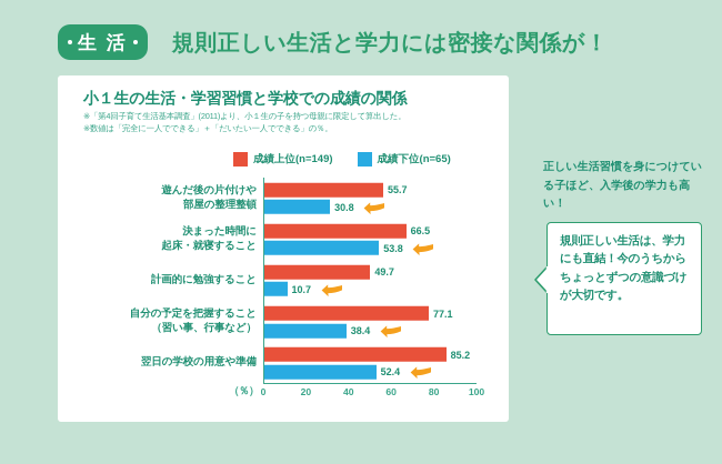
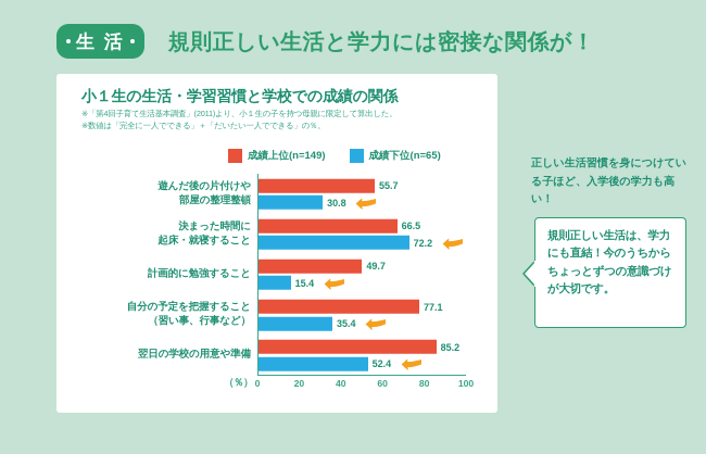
成績下位(n=65)/決まった時間に 起床・就寝すること: 53.8 -> 72.2
成績下位(n=65)/計画的に勉強すること: 10.7 -> 15.4
成績下位(n=65)/自分の予定を把握すること （習い事、行事など）: 38.4 -> 35.4
